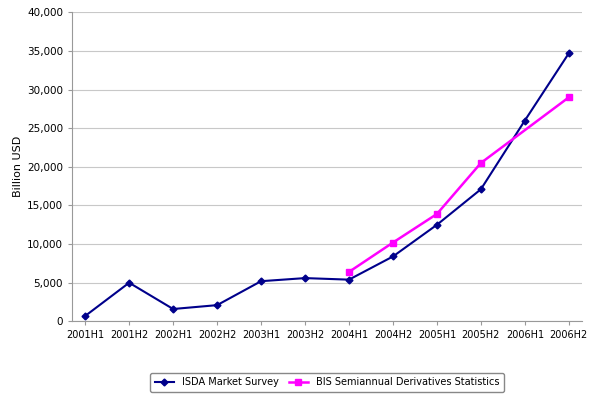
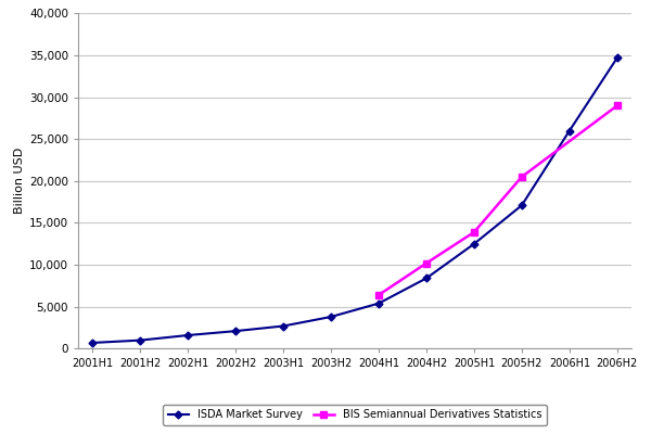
ISDA Market Survey/2001H2: 5,000 -> 1,000
ISDA Market Survey/2003H1: 5,200 -> 2,700
ISDA Market Survey/2003H2: 5,600 -> 3,800
